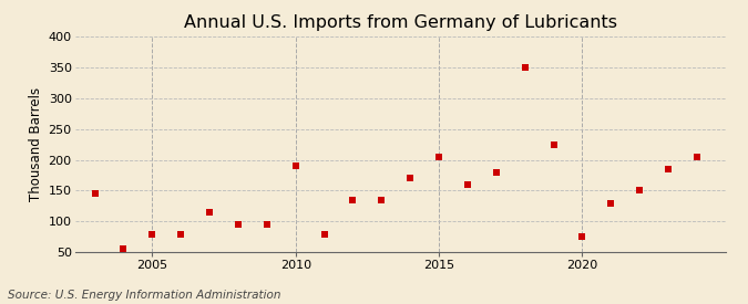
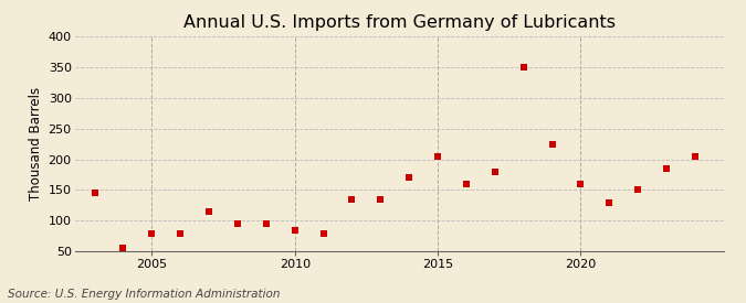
2010: 190 -> 85
2020: 76 -> 160
